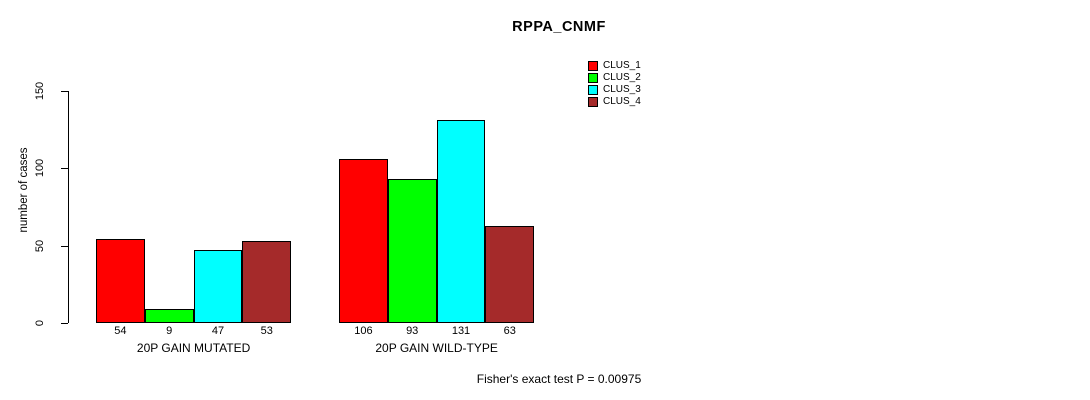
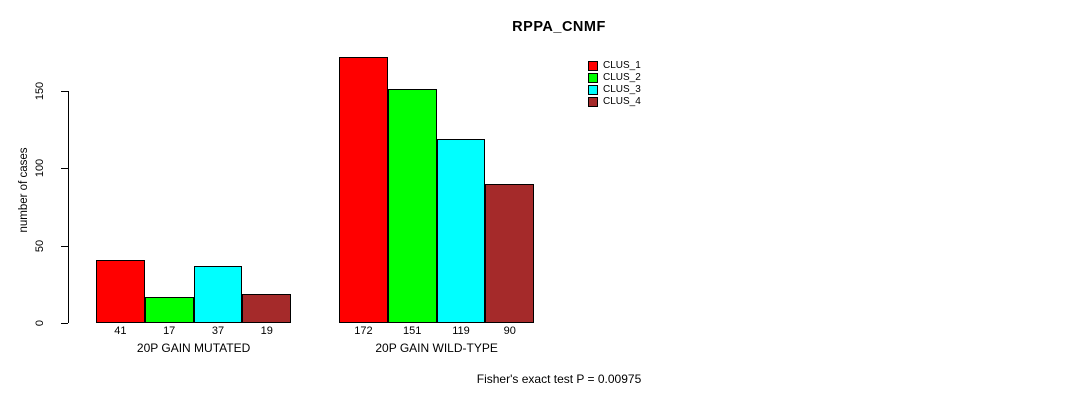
CLUS_1/20P GAIN MUTATED: 54 -> 41
CLUS_2/20P GAIN MUTATED: 9 -> 17
CLUS_3/20P GAIN MUTATED: 47 -> 37
CLUS_4/20P GAIN MUTATED: 53 -> 19
CLUS_1/20P GAIN WILD-TYPE: 106 -> 172
CLUS_2/20P GAIN WILD-TYPE: 93 -> 151
CLUS_3/20P GAIN WILD-TYPE: 131 -> 119
CLUS_4/20P GAIN WILD-TYPE: 63 -> 90
